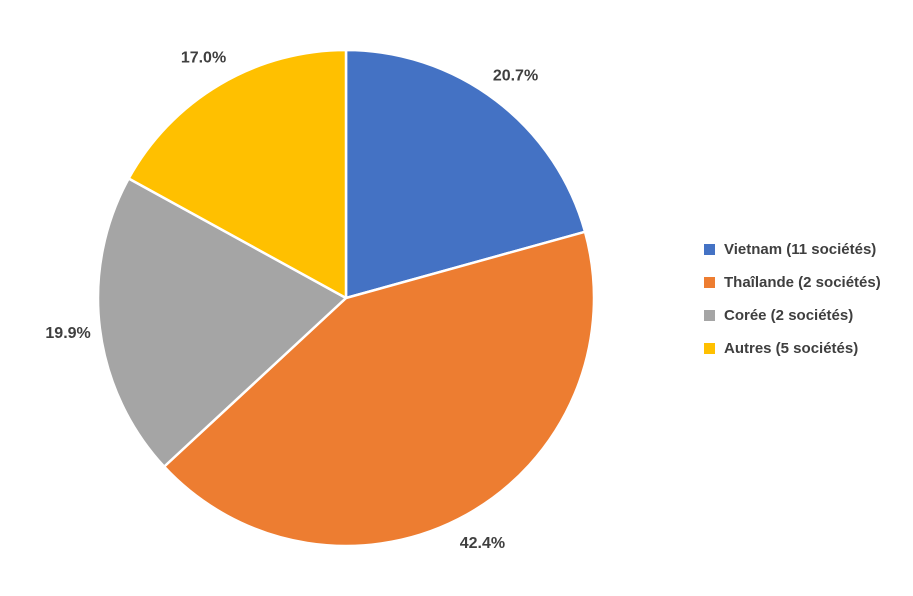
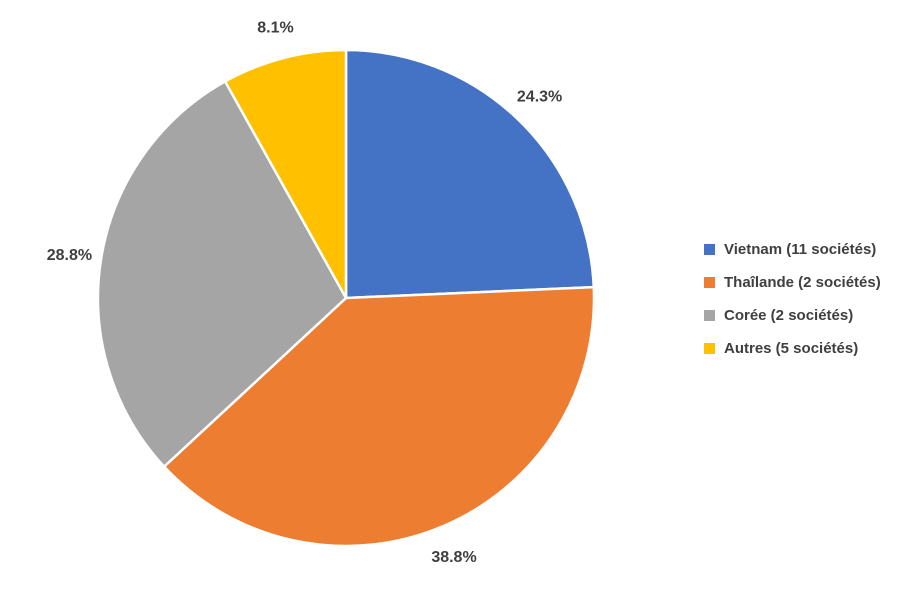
Vietnam (11 sociétés): 20.7% -> 24.3%
Thaîlande (2 sociétés): 42.4% -> 38.8%
Corée (2 sociétés): 19.9% -> 28.8%
Autres (5 sociétés): 17.0% -> 8.1%
